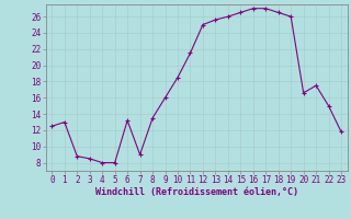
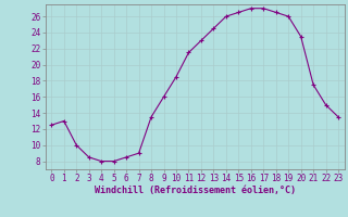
2: 8.8 -> 10.0
6: 13.2 -> 8.5
12: 25.0 -> 23.0
13: 25.6 -> 24.5
20: 16.6 -> 23.5
23: 11.8 -> 13.5
